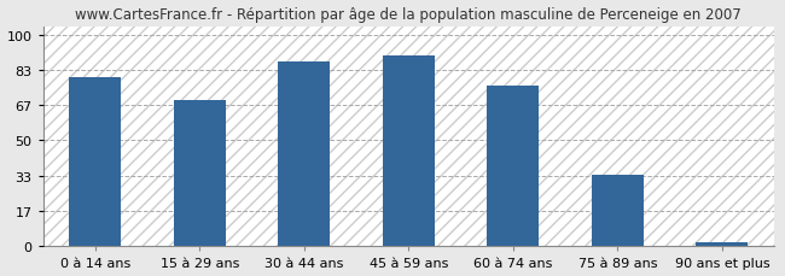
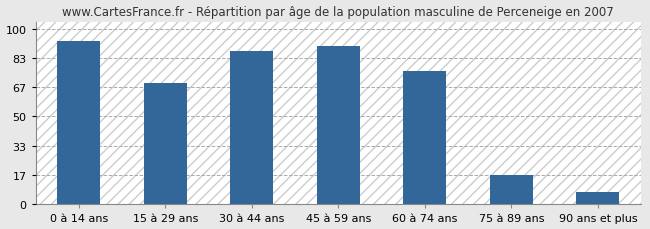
0 à 14 ans: 80 -> 93
75 à 89 ans: 34 -> 17
90 ans et plus: 2 -> 7
